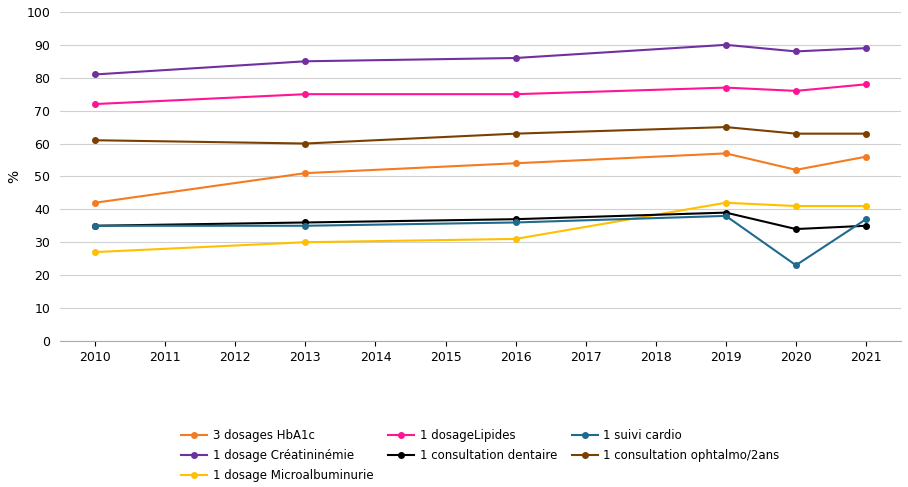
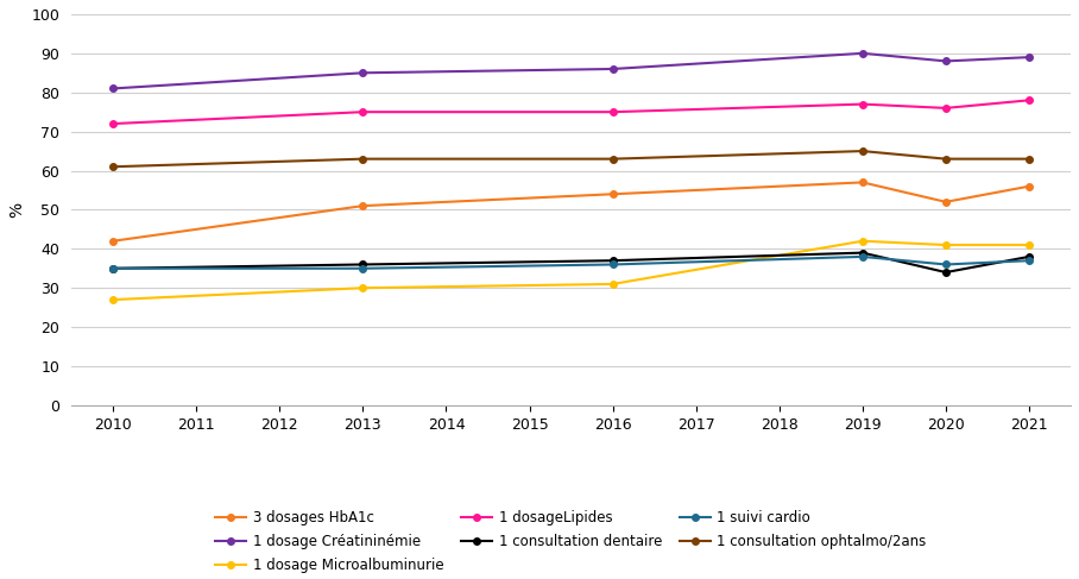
1 consultation ophtalmo/2ans/2013: 60 -> 63
1 suivi cardio/2020: 23 -> 36
1 consultation dentaire/2021: 35 -> 38
